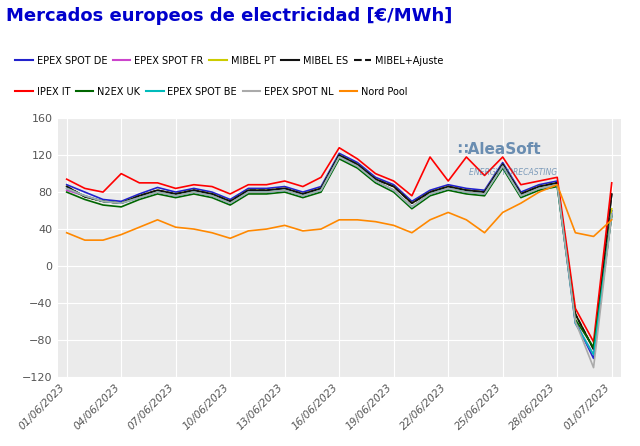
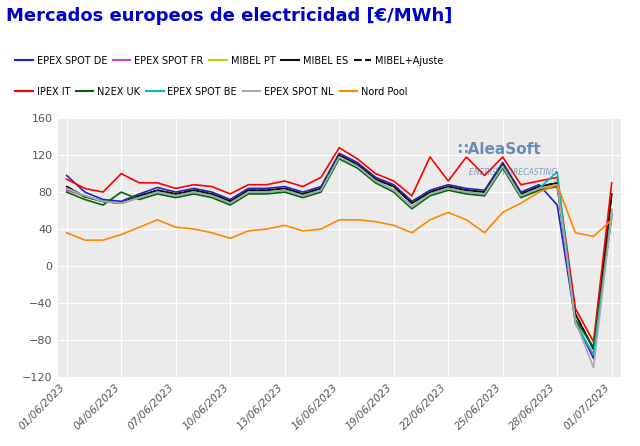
EPEX SPOT DE/01/06/2023: 88 -> 98
N2EX UK/04/06/2023: 64 -> 80
EPEX SPOT DE/28/06/2023: 92 -> 66
EPEX SPOT BE/28/06/2023: 88 -> 102
